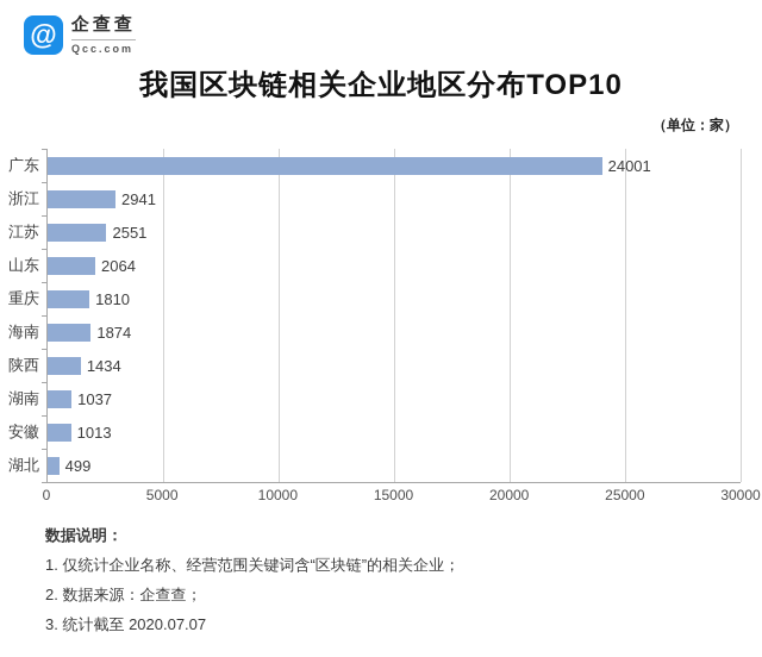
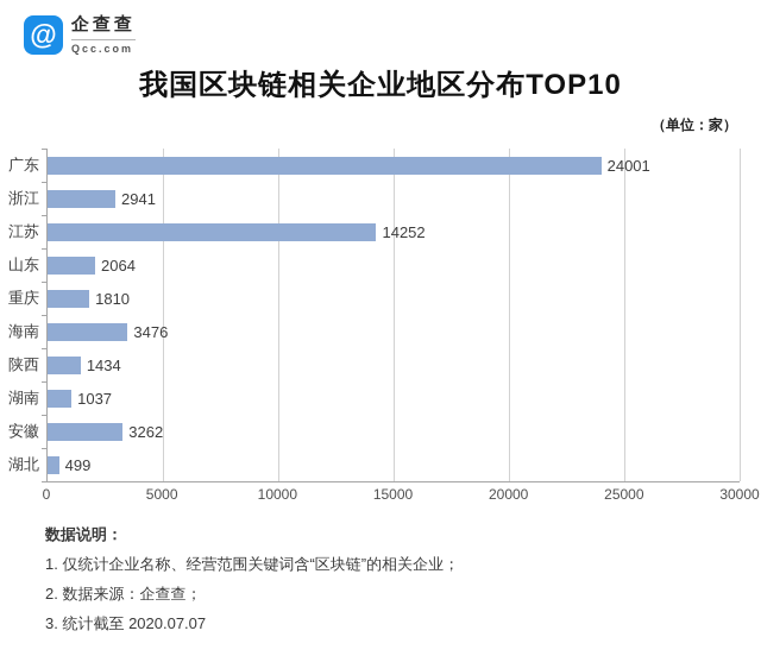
江苏: 2551 -> 14252
海南: 1874 -> 3476
安徽: 1013 -> 3262
